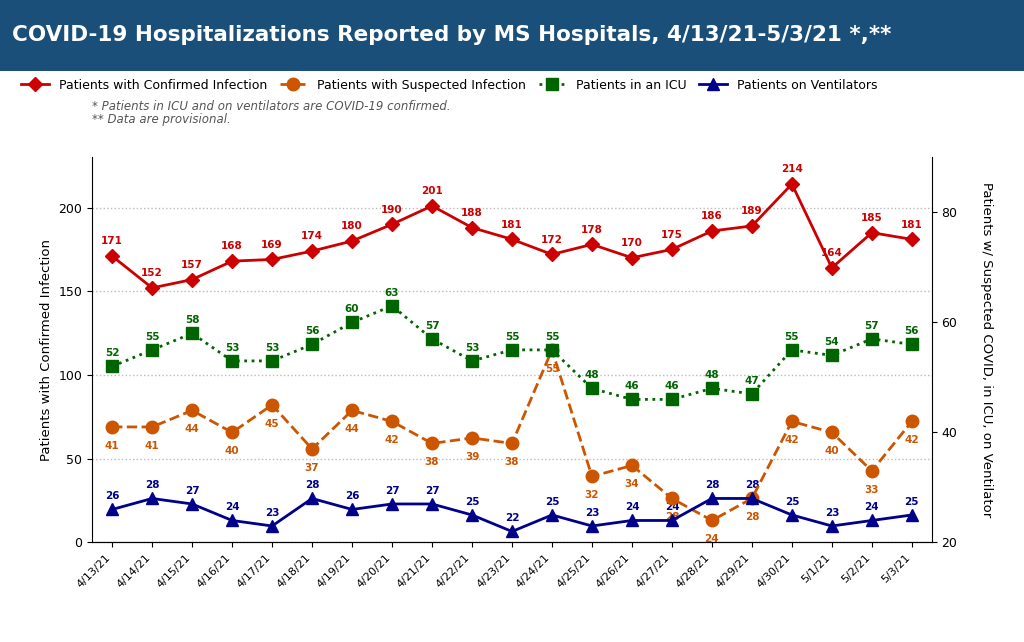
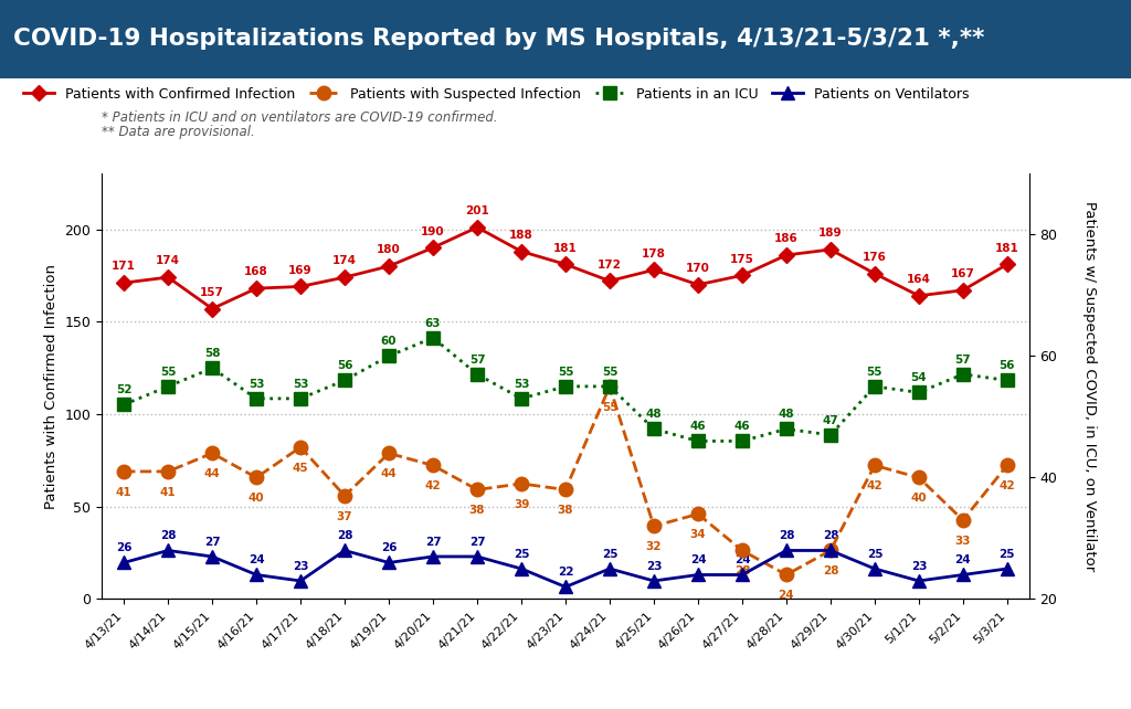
Patients with Confirmed Infection/4/14/21: 152 -> 174
Patients with Confirmed Infection/4/30/21: 214 -> 176
Patients with Confirmed Infection/5/2/21: 185 -> 167
